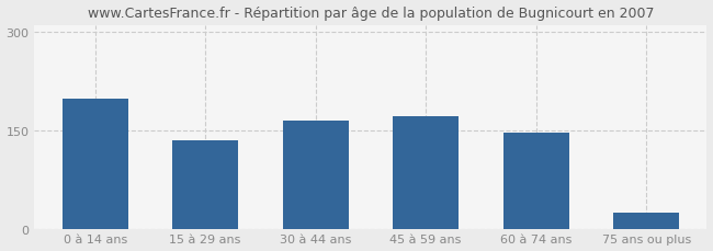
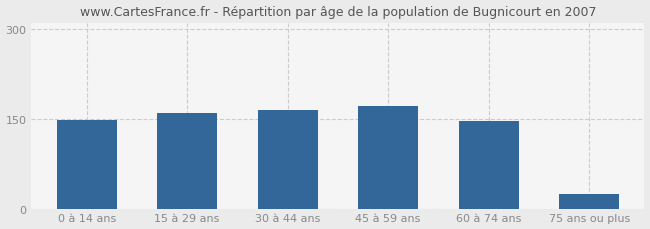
0 à 14 ans: 198 -> 148
15 à 29 ans: 134 -> 160
